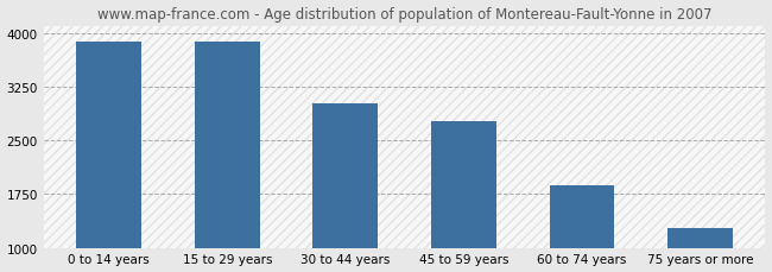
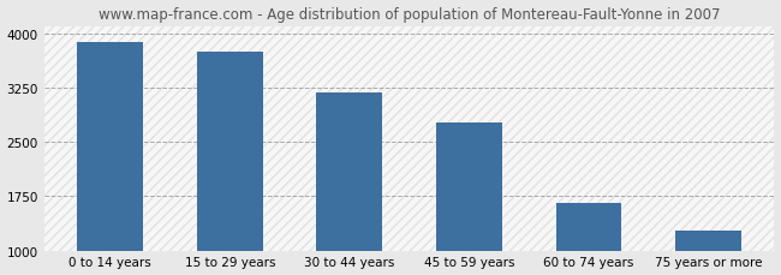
15 to 29 years: 3870 -> 3740
30 to 44 years: 3020 -> 3180
60 to 74 years: 1870 -> 1660
